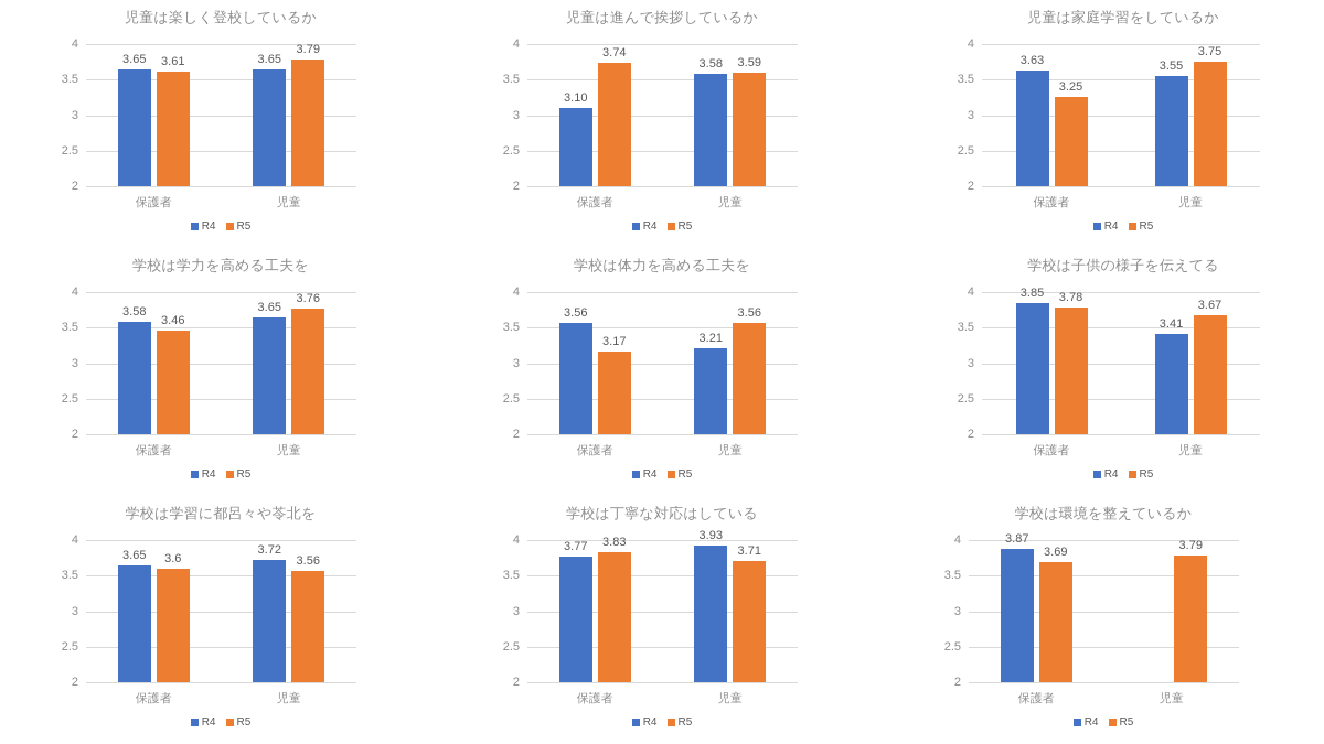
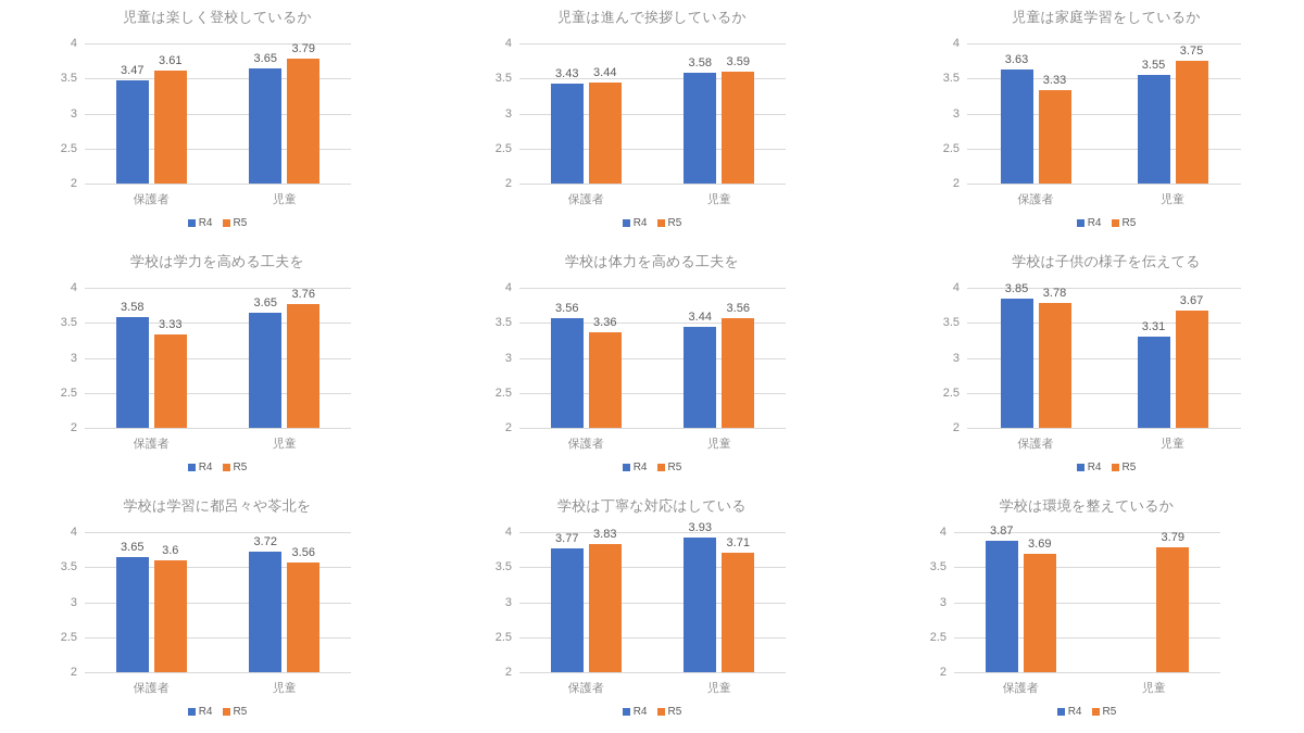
児童は楽しく登校しているか/R4/保護者: 3.65 -> 3.47
児童は進んで挨拶しているか/R4/保護者: 3.10 -> 3.43
児童は進んで挨拶しているか/R5/保護者: 3.74 -> 3.44
児童は家庭学習をしているか/R5/保護者: 3.25 -> 3.33
学校は学力を高める工夫を/R5/保護者: 3.46 -> 3.33
学校は体力を高める工夫を/R5/保護者: 3.17 -> 3.36
学校は体力を高める工夫を/R4/児童: 3.21 -> 3.44
学校は子供の様子を伝えてる/R4/児童: 3.41 -> 3.31
